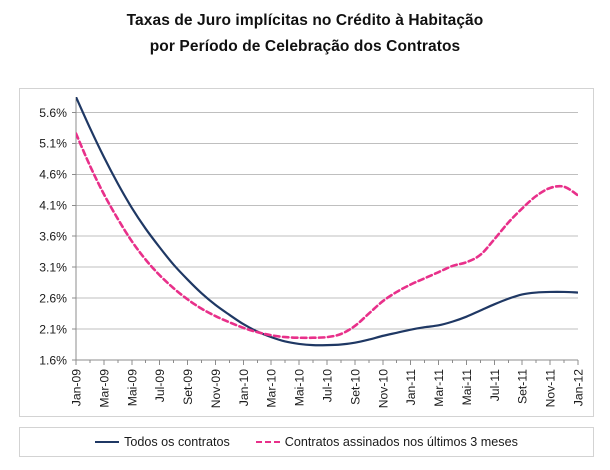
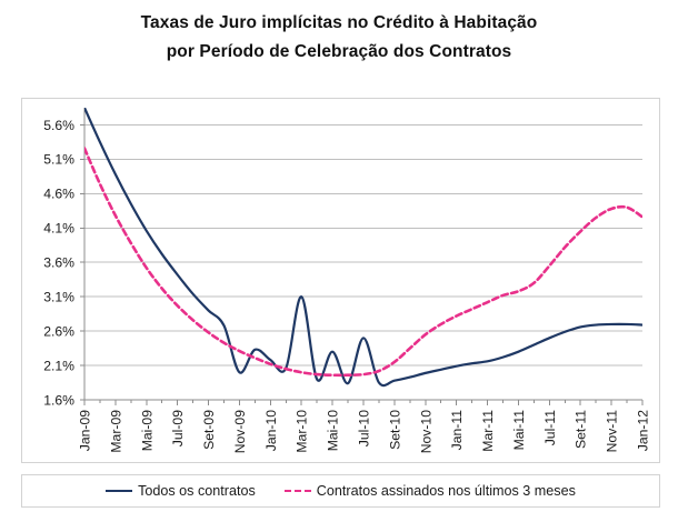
Todos os contratos/Nov-09: 2.5% -> 2.0%
Todos os contratos/Mar-10: 2.0% -> 3.1%
Todos os contratos/Mai-10: 1.9% -> 2.3%
Todos os contratos/Jul-10: 1.8% -> 2.5%
